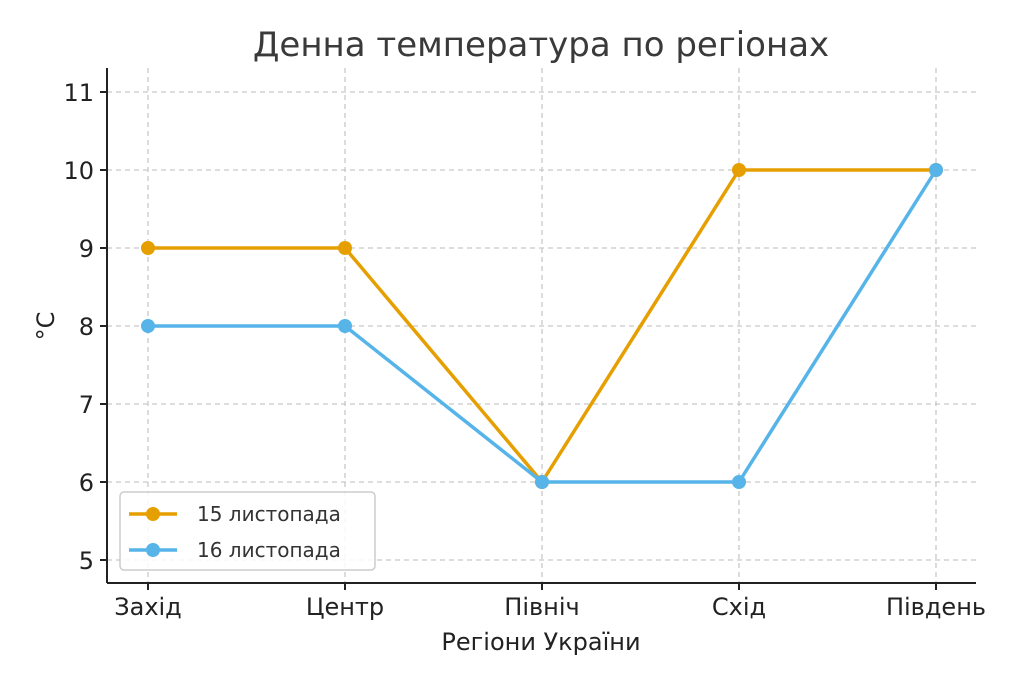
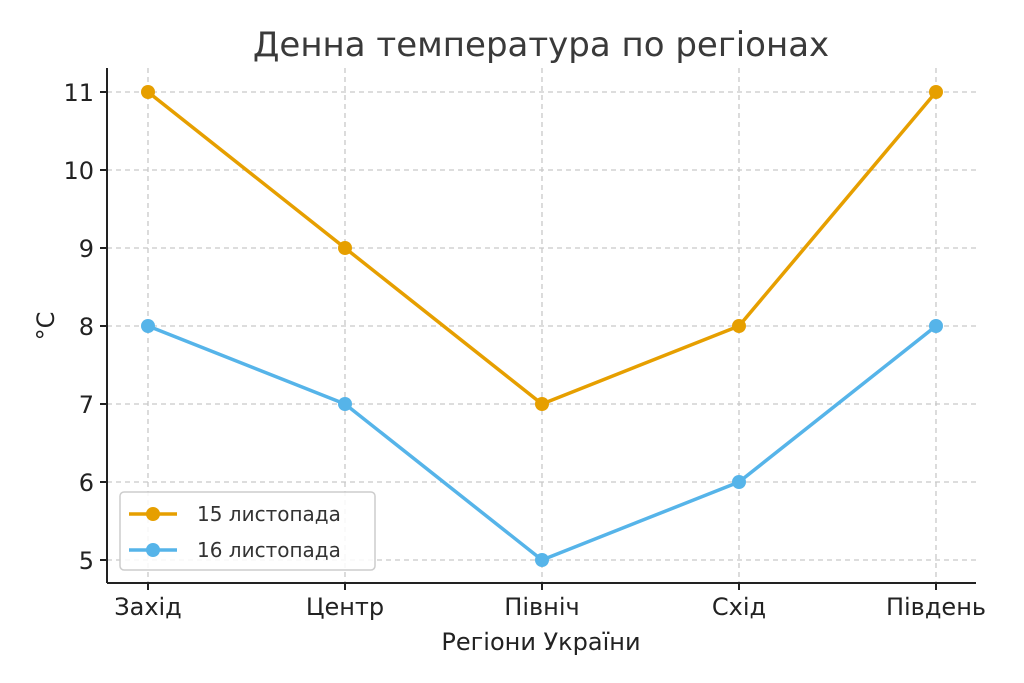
15 листопада/Захід: 9 -> 11
16 листопада/Центр: 8 -> 7
15 листопада/Північ: 6 -> 7
16 листопада/Північ: 6 -> 5
15 листопада/Схід: 10 -> 8
15 листопада/Південь: 10 -> 11
16 листопада/Південь: 10 -> 8
